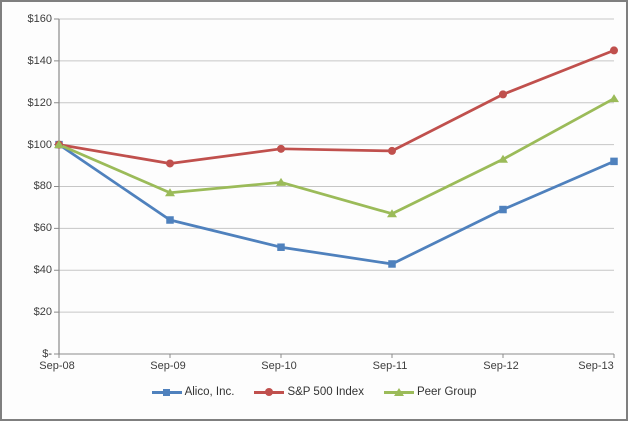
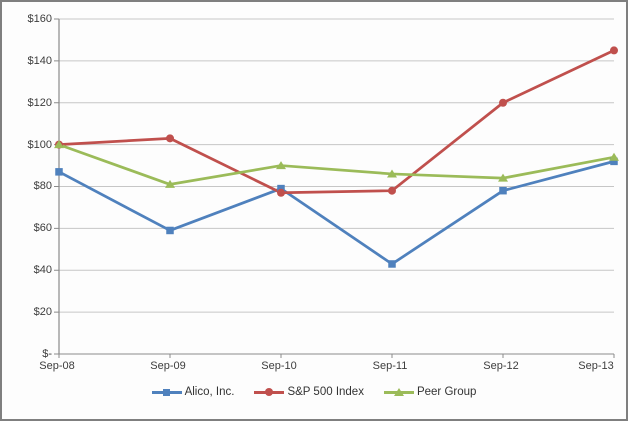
Alico, Inc./Sep-08: $100 -> $87
Alico, Inc./Sep-09: $64 -> $59
S&P 500 Index/Sep-09: $91 -> $103
Peer Group/Sep-09: $77 -> $81
Alico, Inc./Sep-10: $51 -> $79
S&P 500 Index/Sep-10: $98 -> $77
Peer Group/Sep-10: $82 -> $90
S&P 500 Index/Sep-11: $97 -> $78
Peer Group/Sep-11: $67 -> $86
Alico, Inc./Sep-12: $69 -> $78
S&P 500 Index/Sep-12: $124 -> $120
Peer Group/Sep-12: $93 -> $84
Peer Group/Sep-13: $122 -> $94
